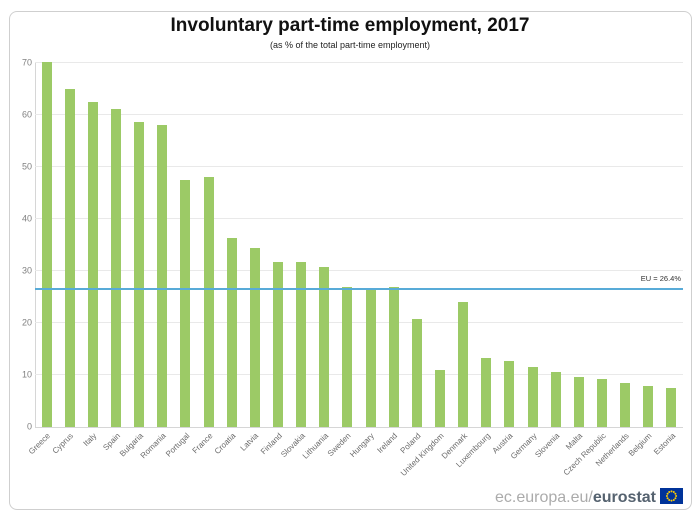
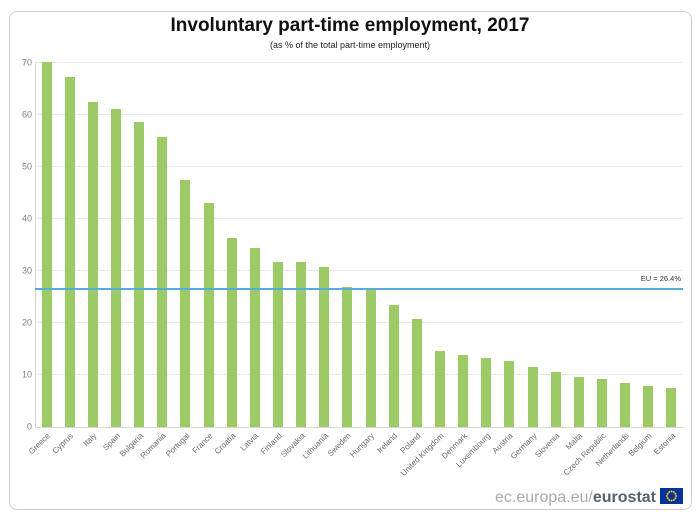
Cyprus: 65 -> 67
Romania: 58 -> 56
France: 48 -> 43
Ireland: 27 -> 24
United Kingdom: 11 -> 15
Denmark: 24 -> 14
